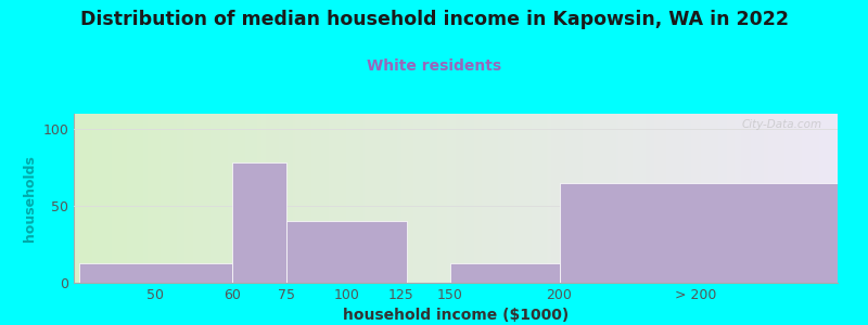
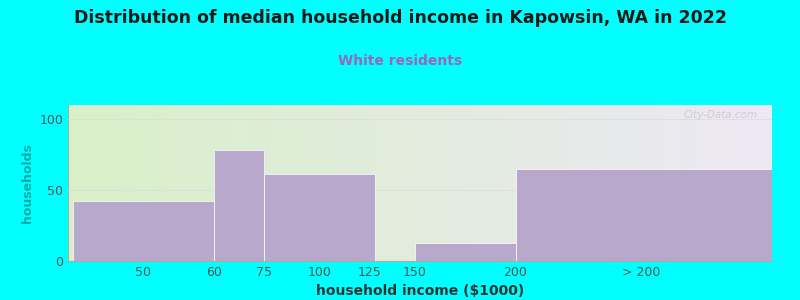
50: 13 -> 42
100: 40 -> 61
